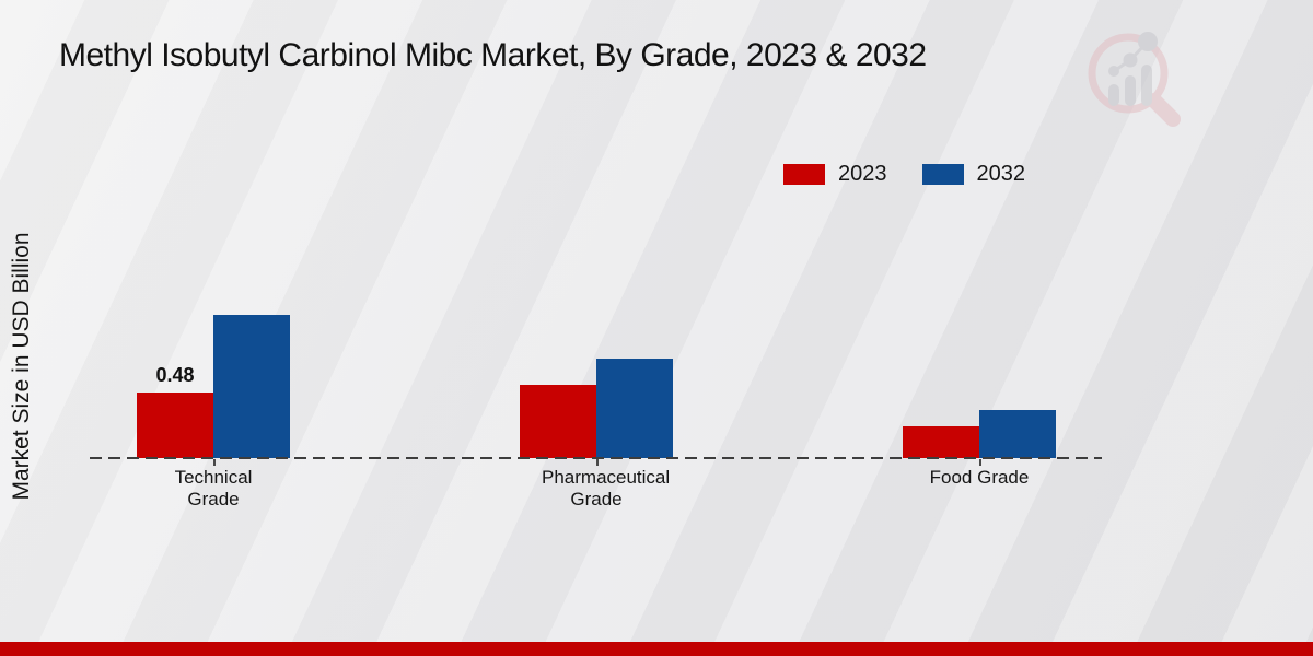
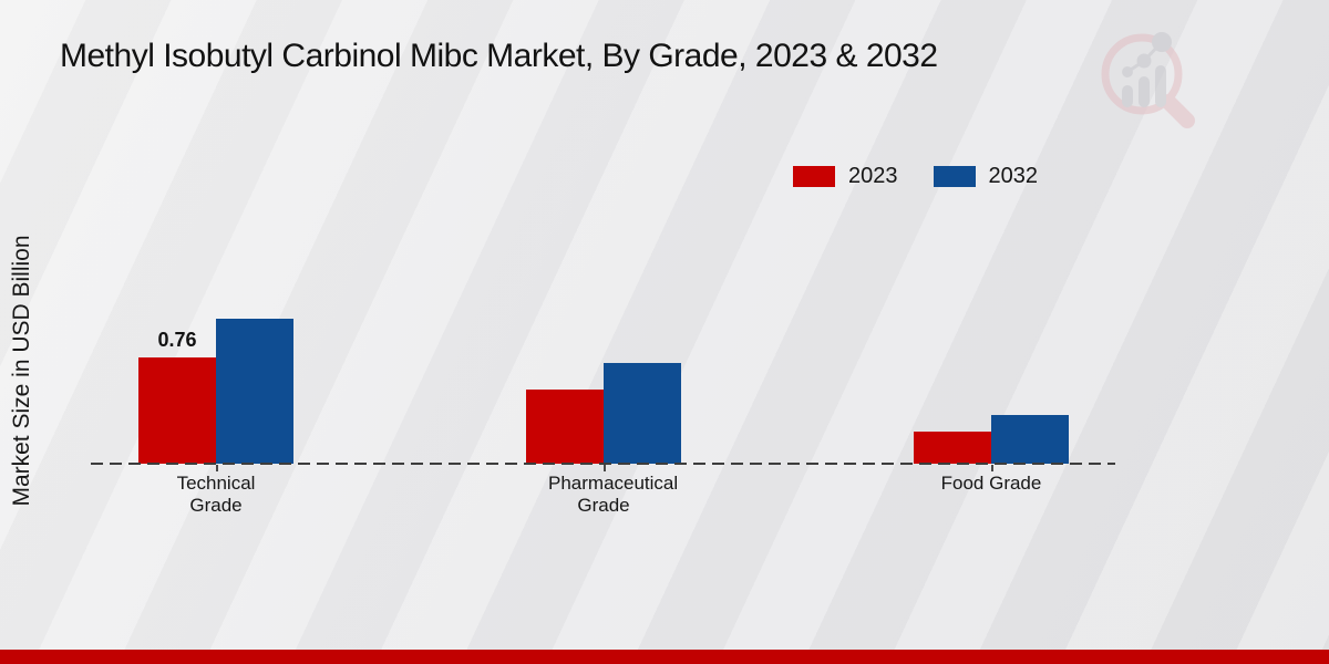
2023/Technical Grade: 0.48 -> 0.76
